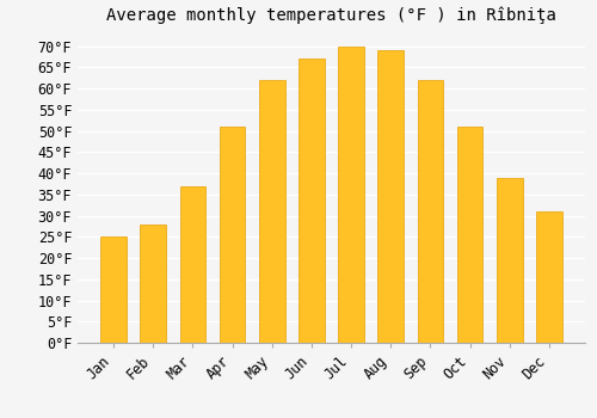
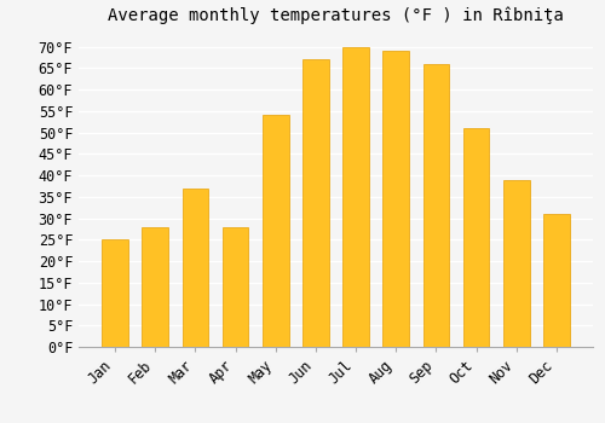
Apr: 51°F -> 28°F
May: 62°F -> 54°F
Sep: 62°F -> 66°F
